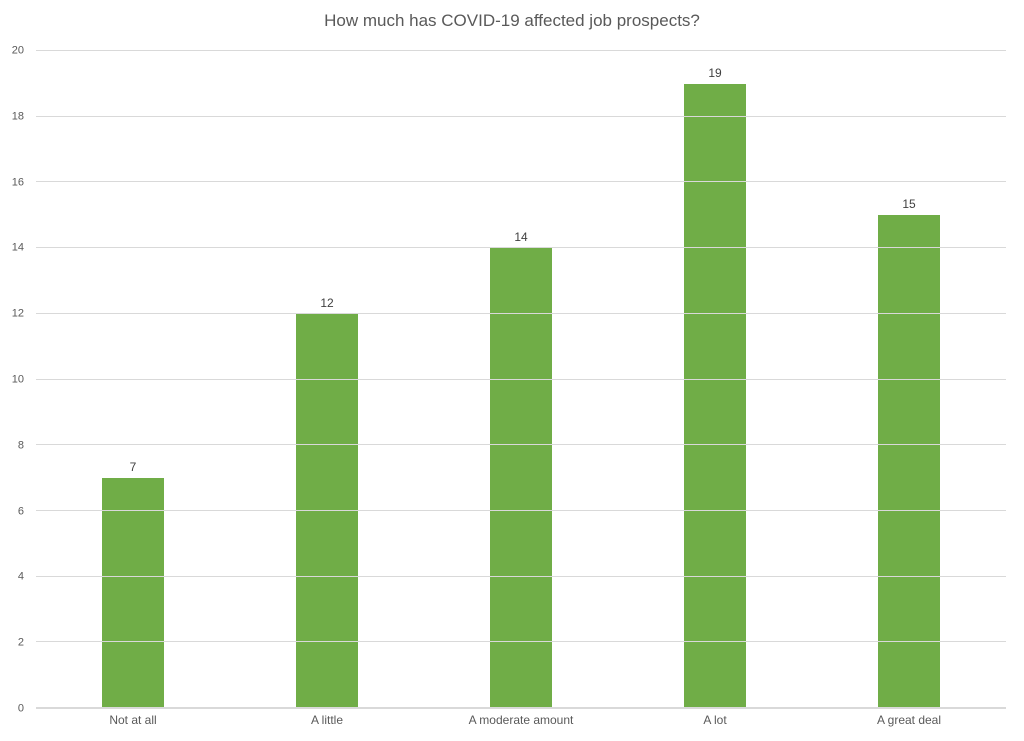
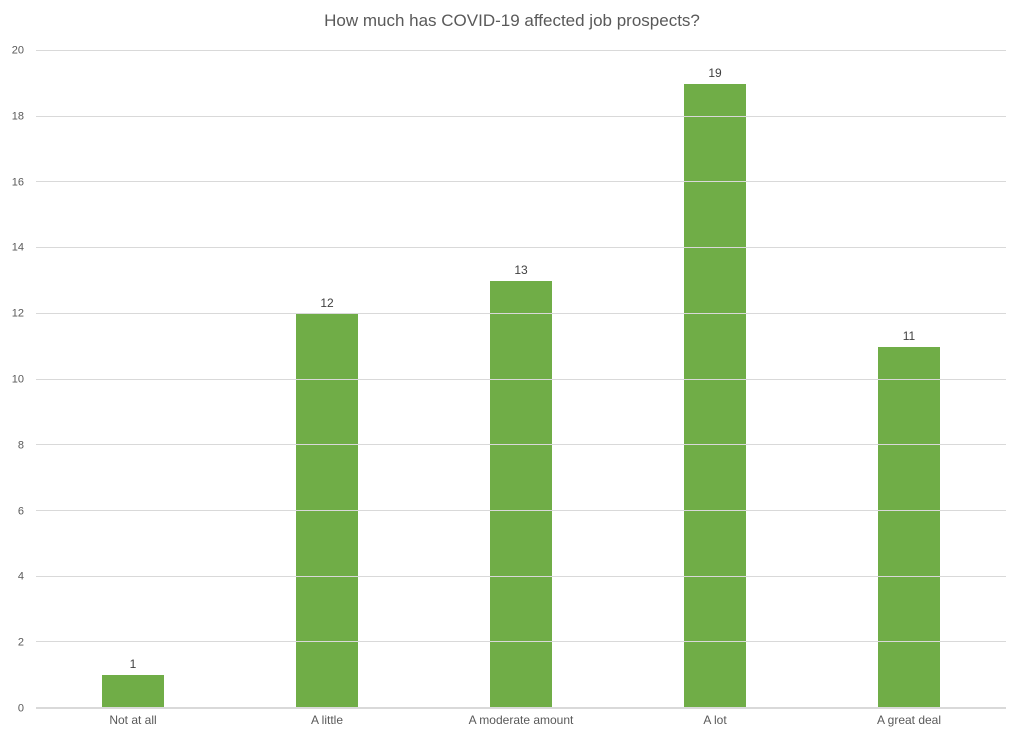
Not at all: 7 -> 1
A moderate amount: 14 -> 13
A great deal: 15 -> 11
